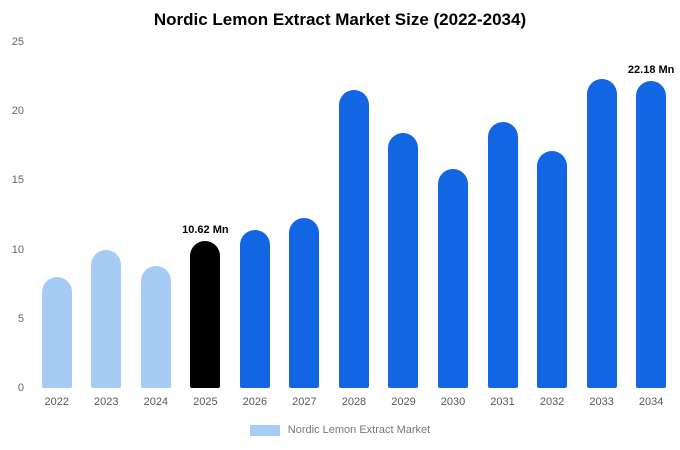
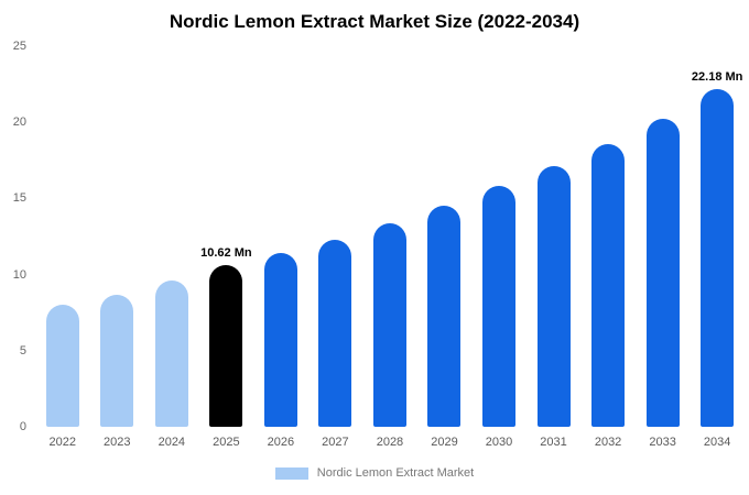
2023: 10.0 -> 8.7
2024: 8.8 -> 9.6
2028: 21.5 -> 13.4
2029: 18.4 -> 14.5
2031: 19.2 -> 17.1
2032: 17.1 -> 18.6
2033: 22.3 -> 20.2
